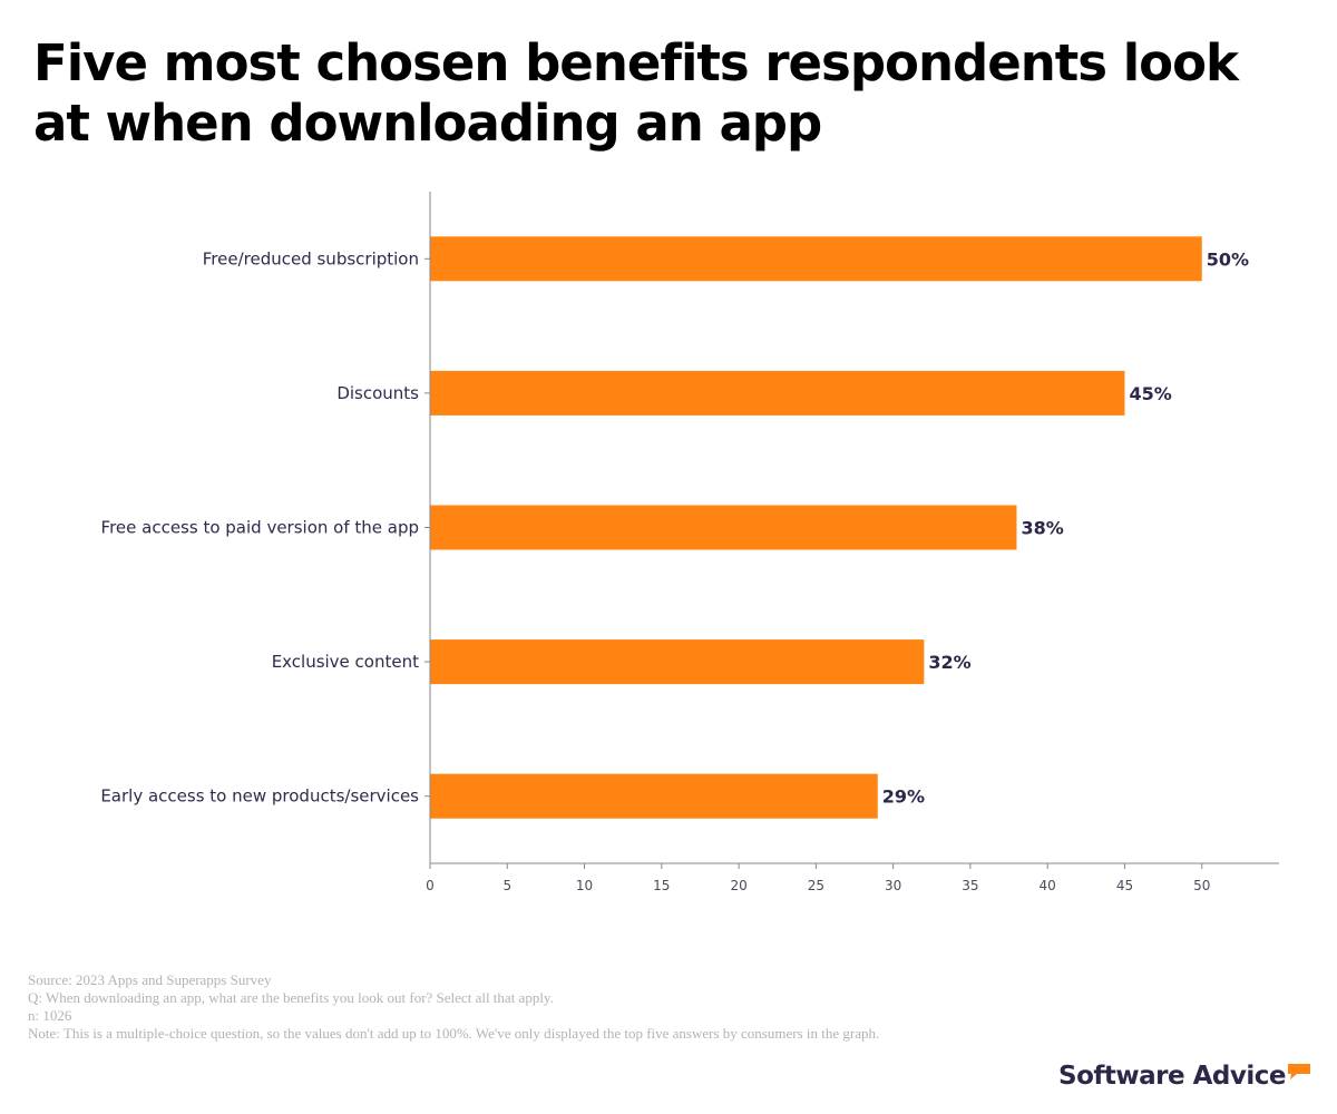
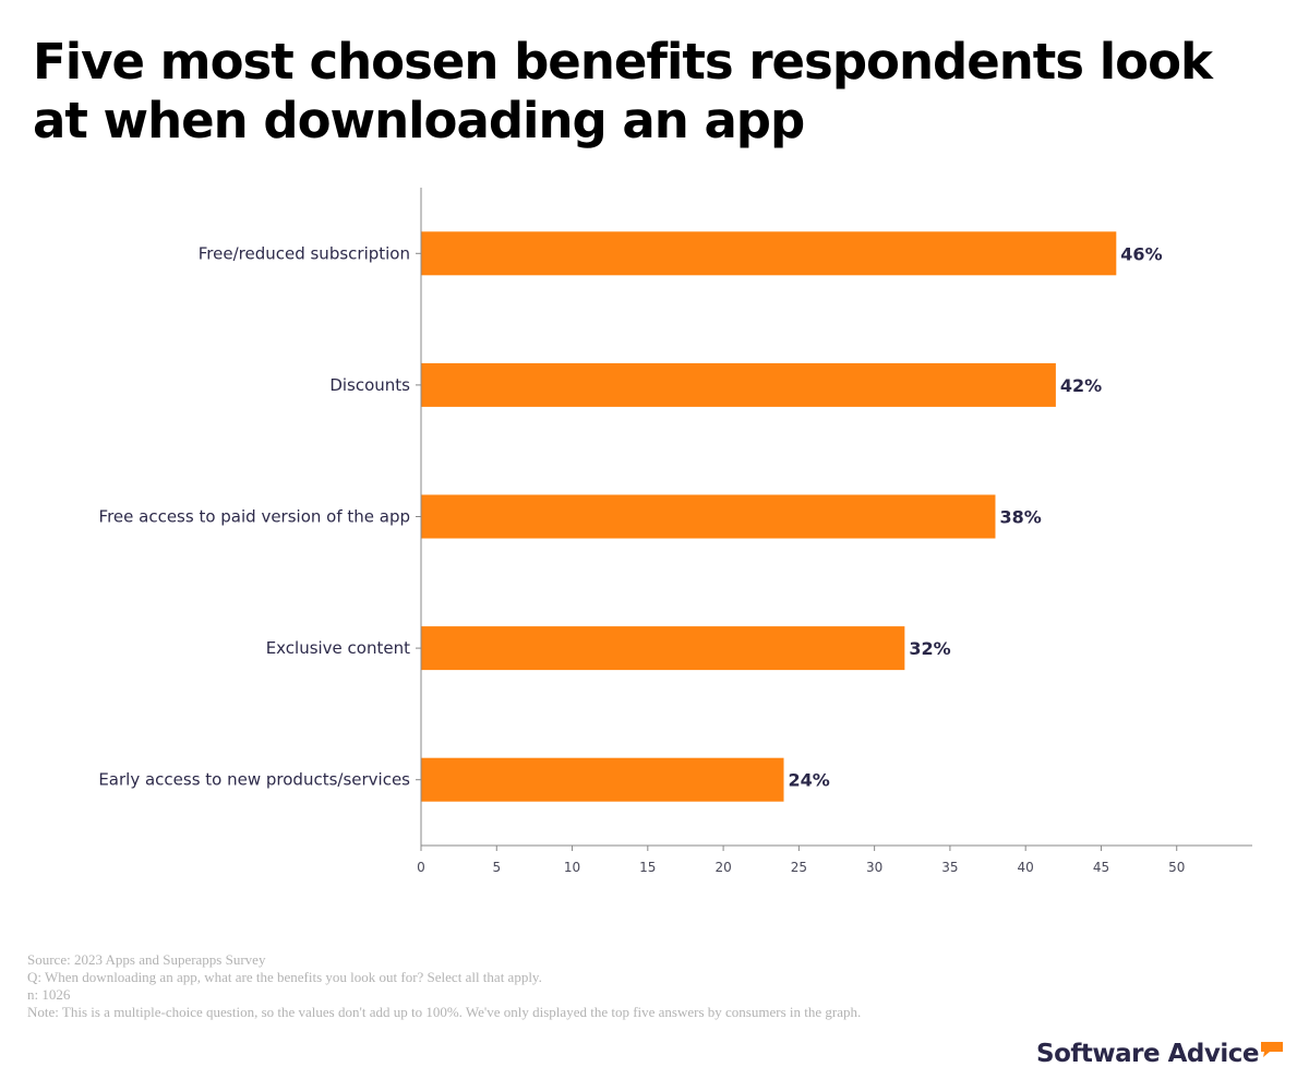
Free/reduced subscription: 50% -> 46%
Discounts: 45% -> 42%
Early access to new products/services: 29% -> 24%
